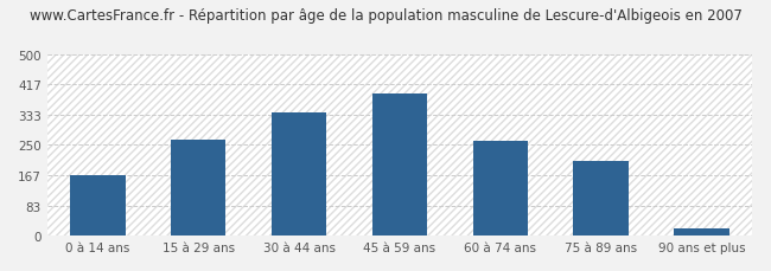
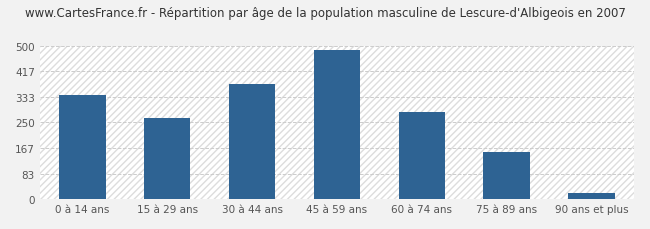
0 à 14 ans: 165 -> 340
30 à 44 ans: 340 -> 375
45 à 59 ans: 390 -> 485
60 à 74 ans: 260 -> 285
75 à 89 ans: 205 -> 155
